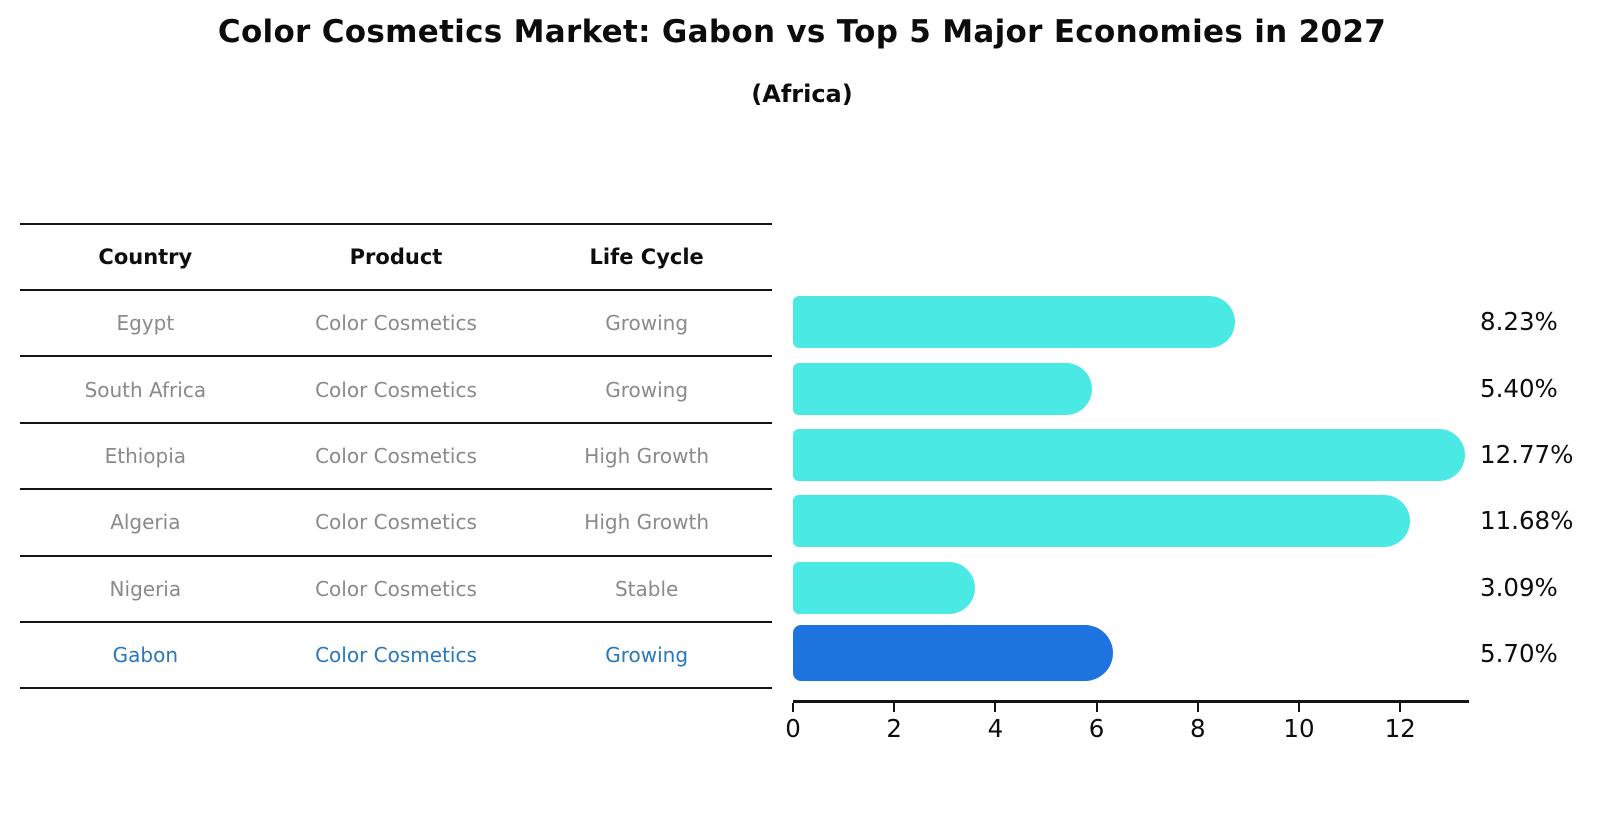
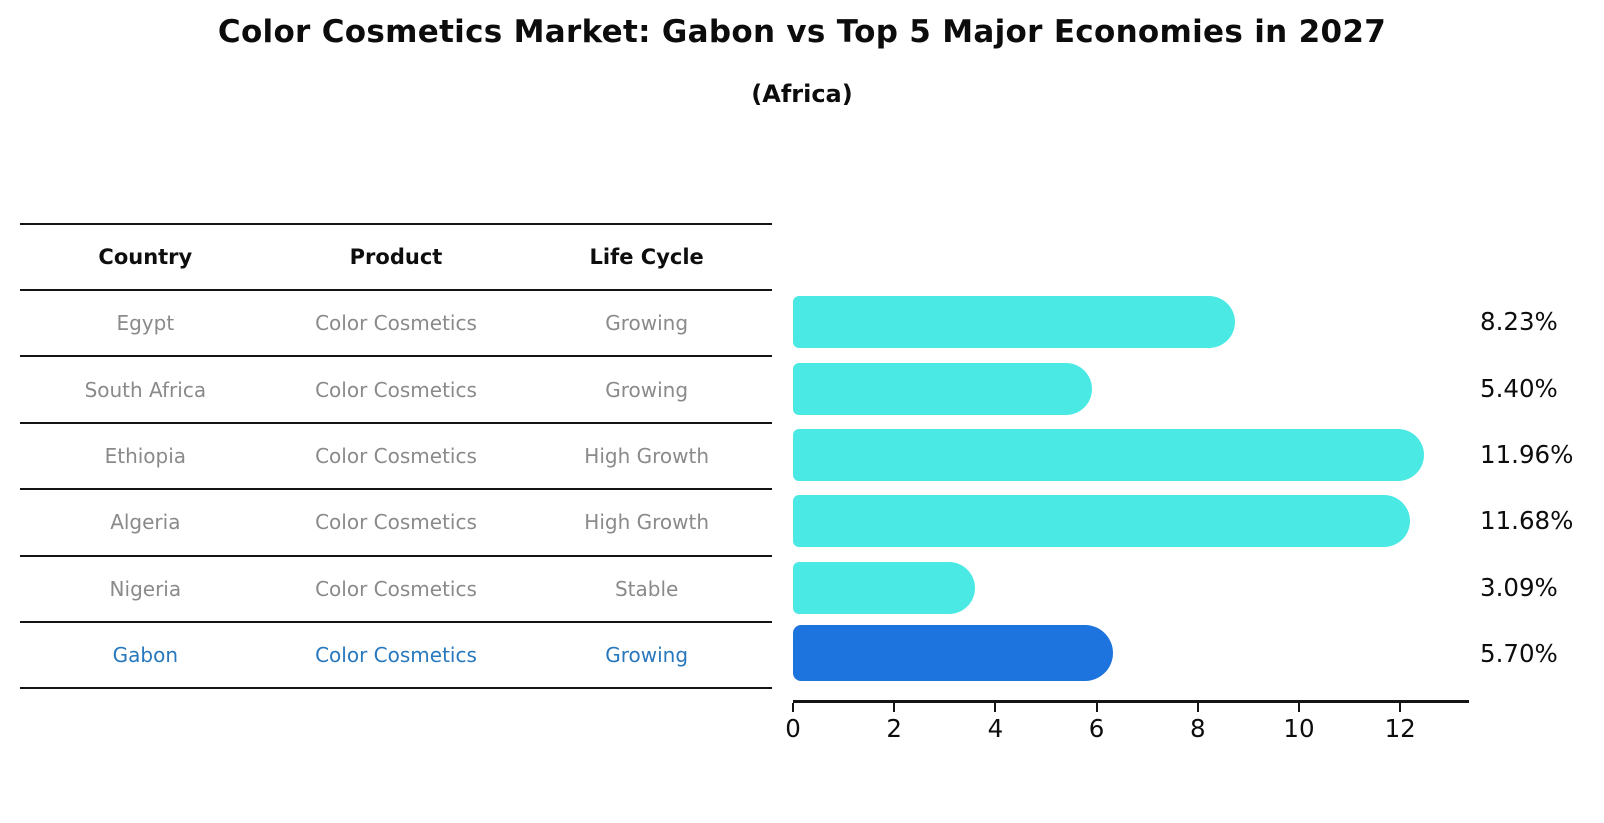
Ethiopia: 12.77% -> 11.96%
